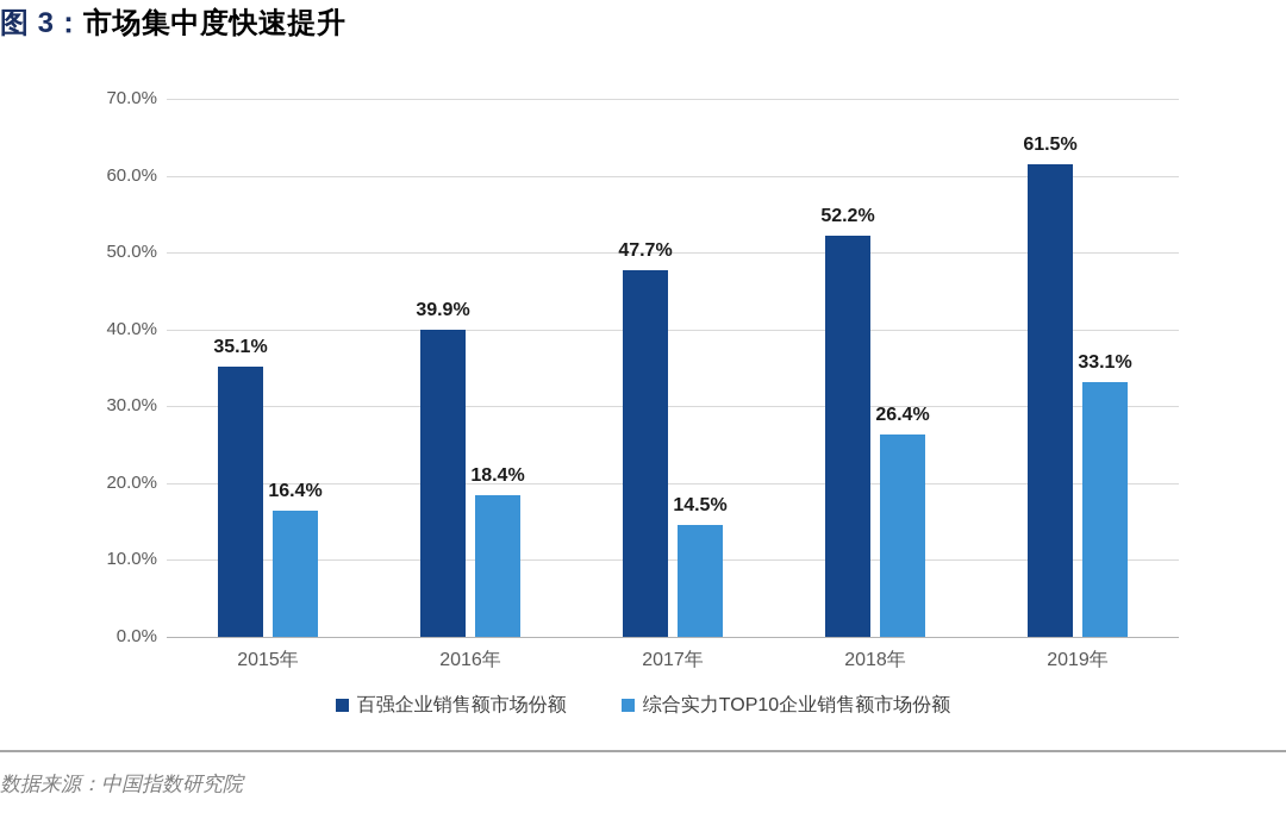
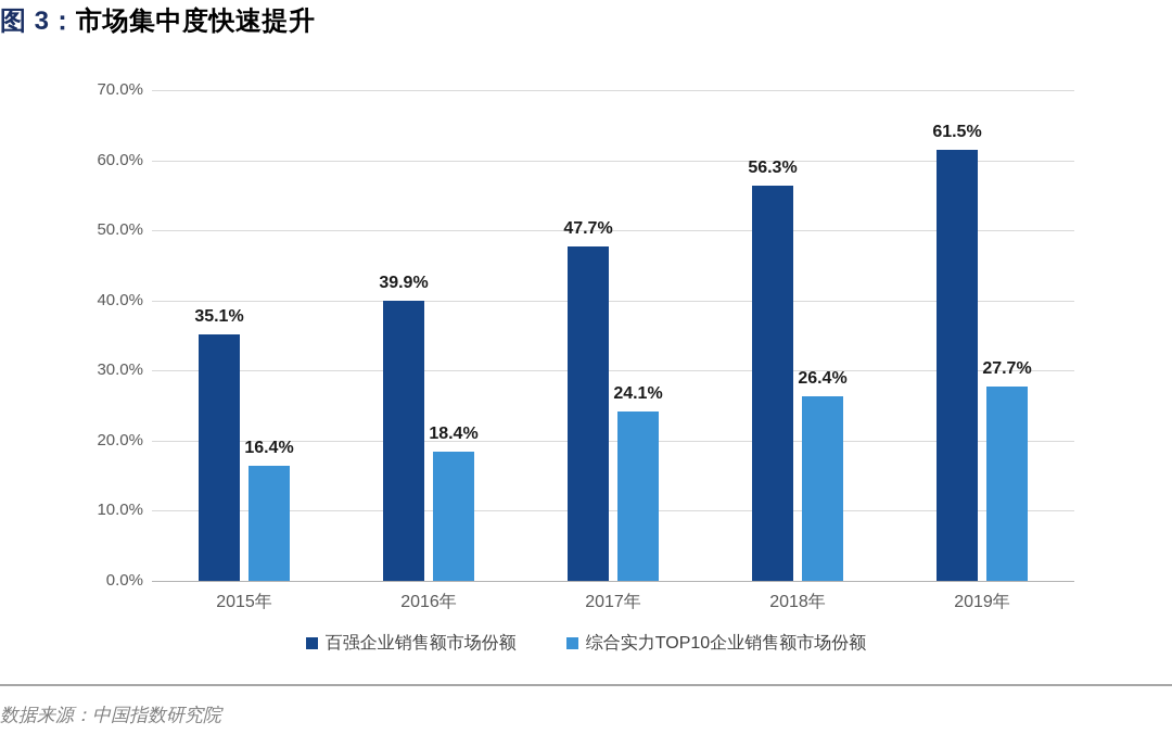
综合实力TOP10企业销售额市场份额/2017年: 14.5% -> 24.1%
百强企业销售额市场份额/2018年: 52.2% -> 56.3%
综合实力TOP10企业销售额市场份额/2019年: 33.1% -> 27.7%
